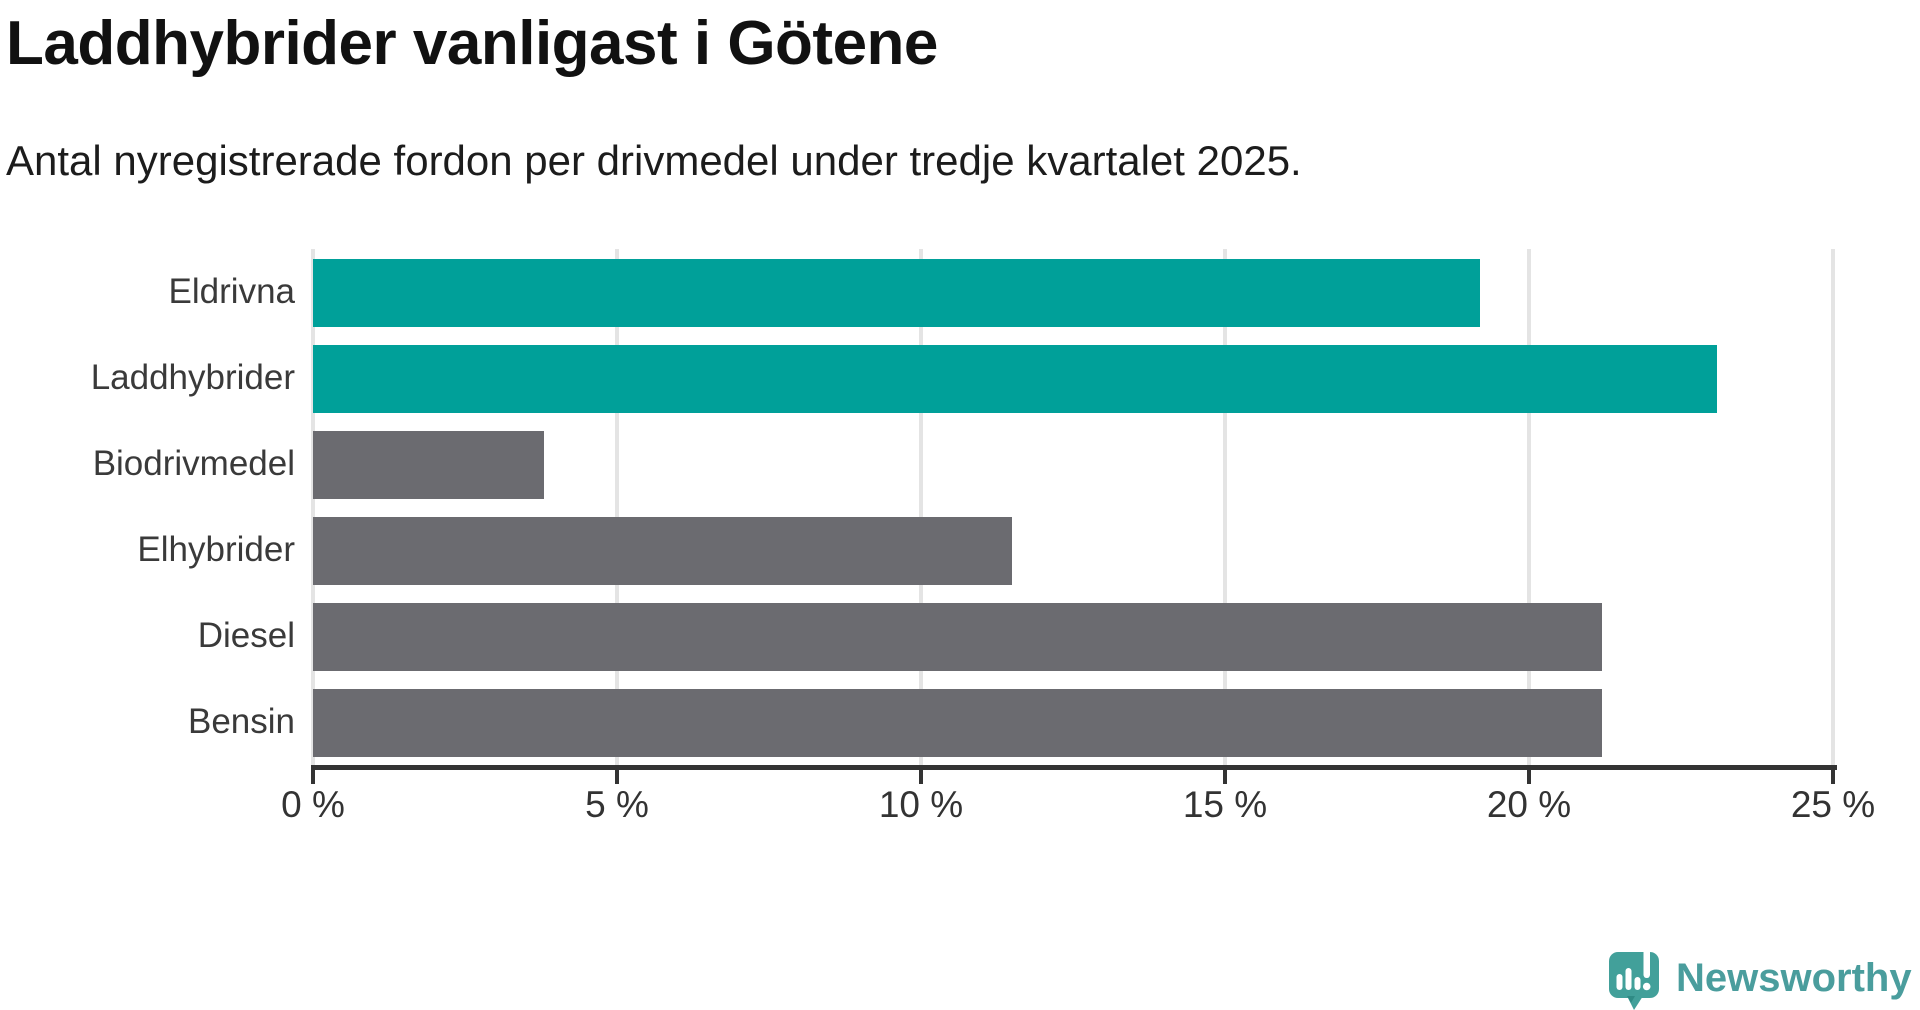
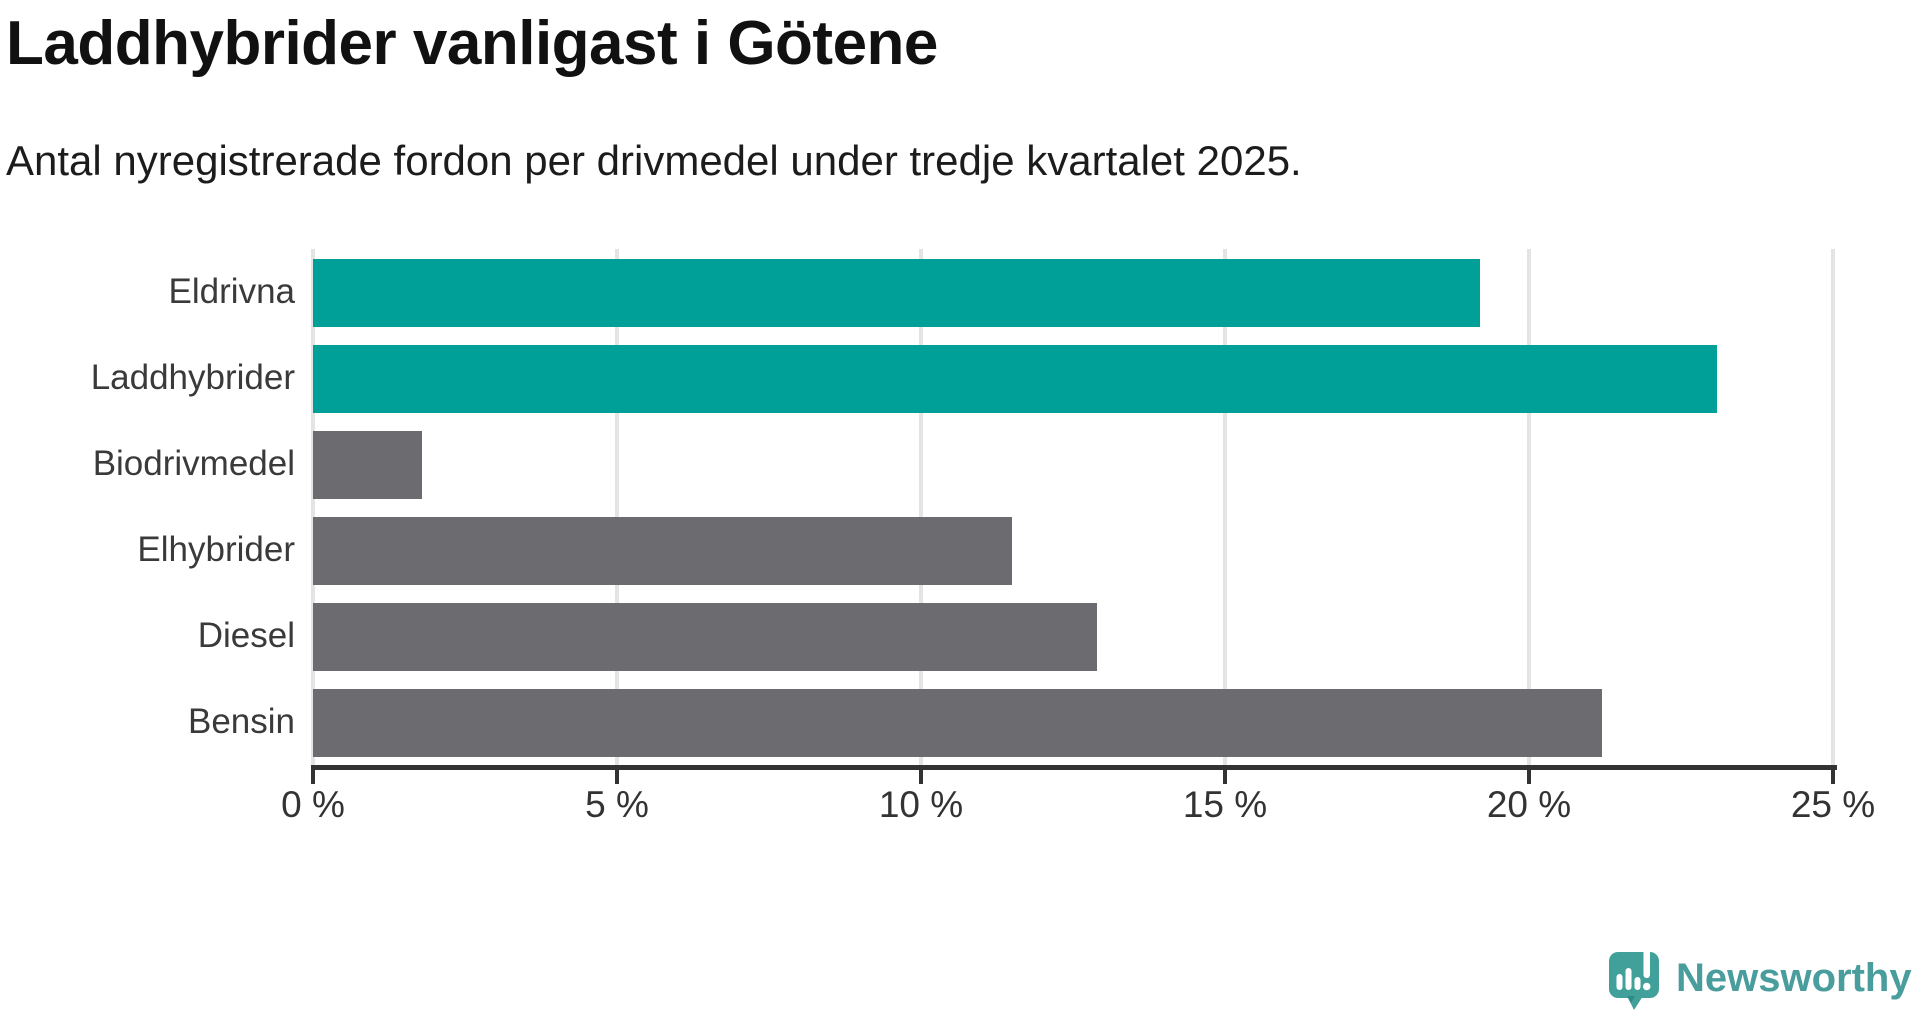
Biodrivmedel: 3.8% -> 1.8%
Diesel: 21.2% -> 12.9%
